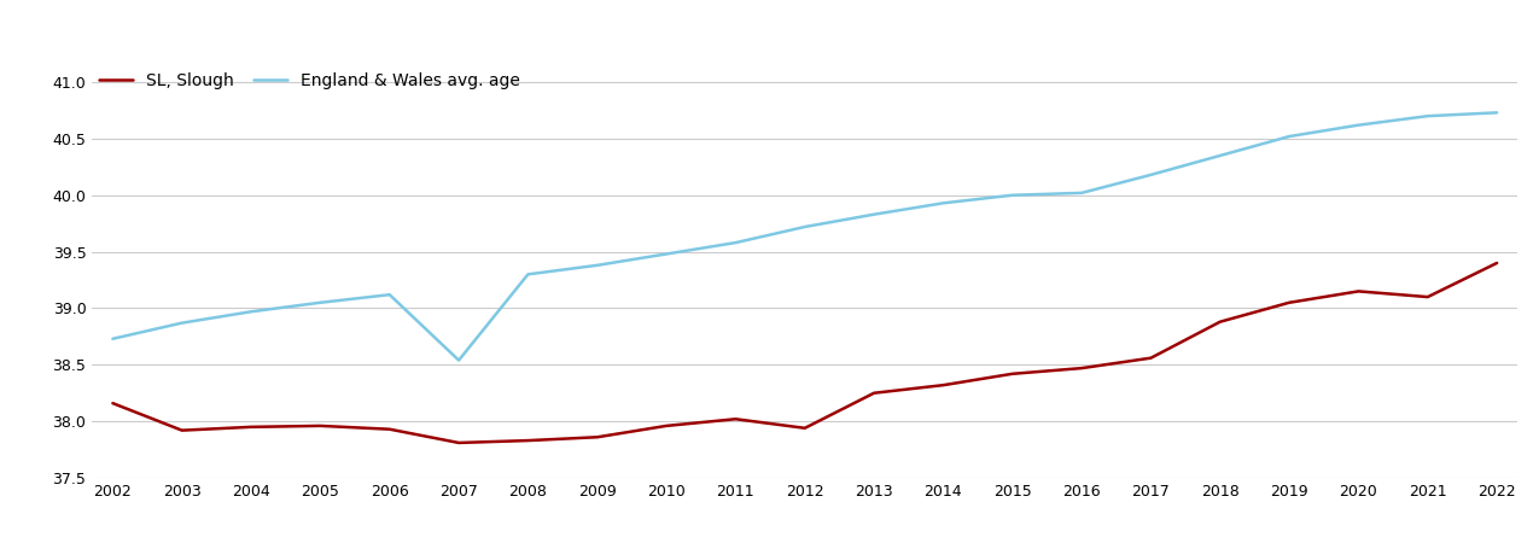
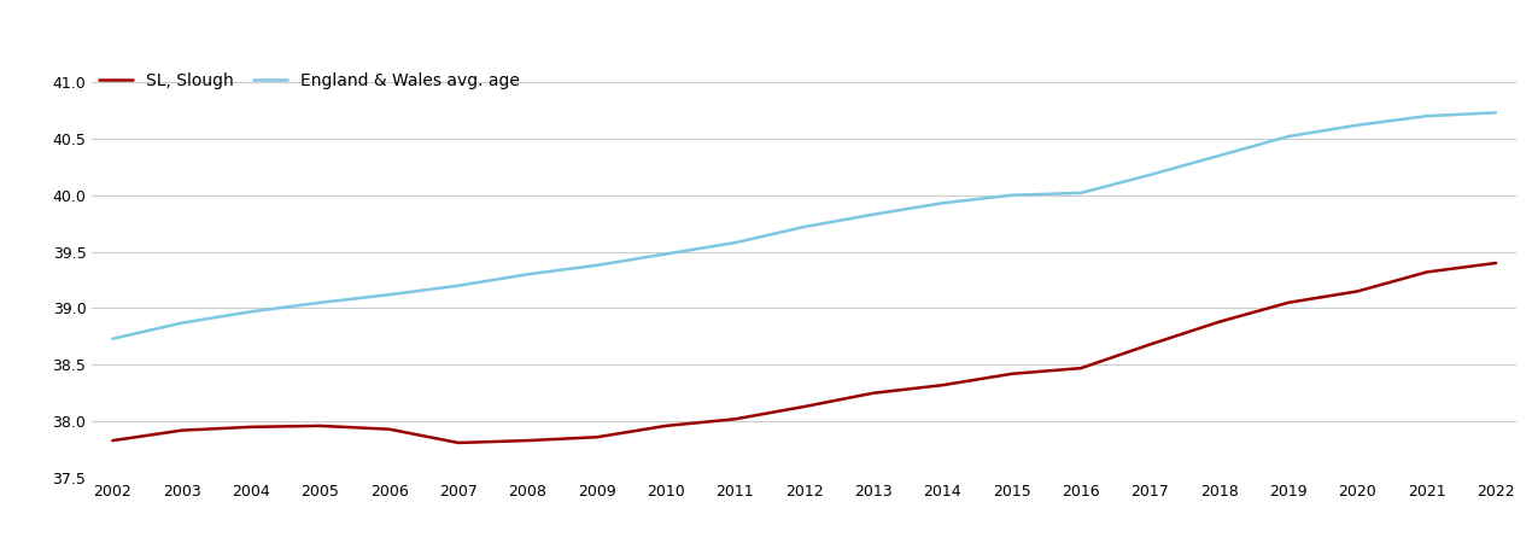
SL, Slough/2002: 38.16 -> 37.83
England & Wales avg. age/2007: 38.54 -> 39.20
SL, Slough/2012: 37.94 -> 38.13
SL, Slough/2017: 38.56 -> 38.68
SL, Slough/2021: 39.10 -> 39.32
